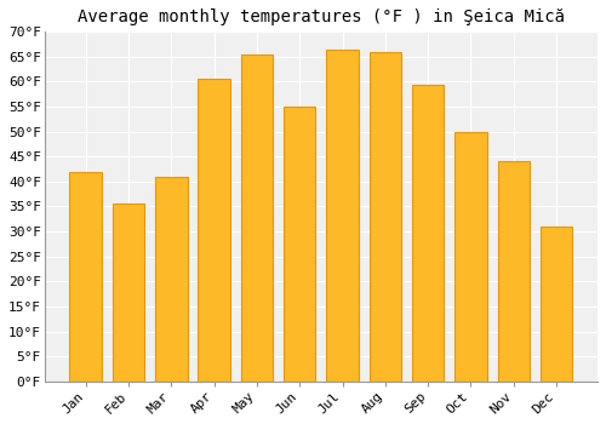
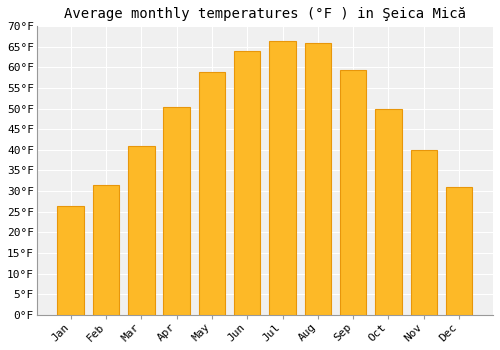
Jan: 42.0°F -> 26.5°F
Feb: 35.5°F -> 31.5°F
Apr: 60.5°F -> 50.5°F
May: 65.5°F -> 59.0°F
Jun: 55.0°F -> 64.0°F
Nov: 44.0°F -> 40.0°F
